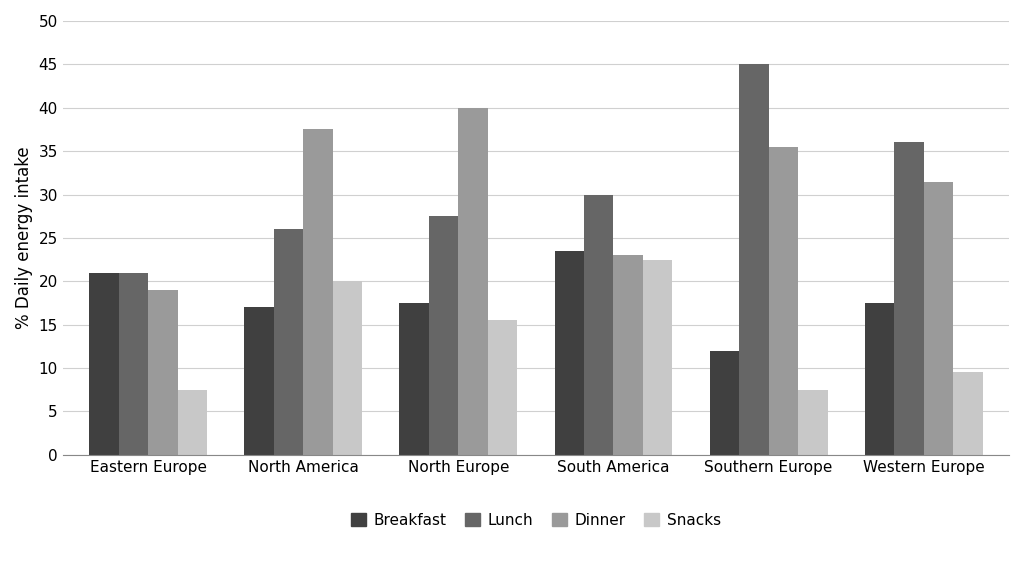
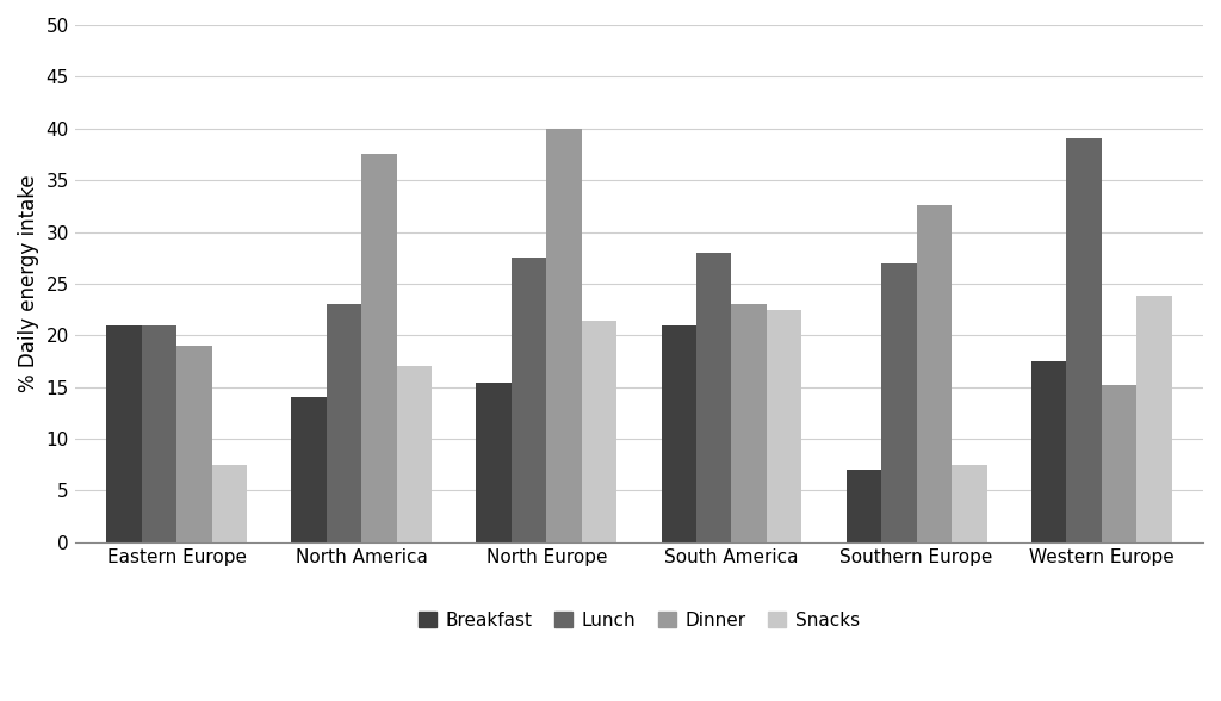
Breakfast/North America: 17.0 -> 14.0
Lunch/North America: 26.0 -> 23.0
Snacks/North America: 20.0 -> 17.0
Breakfast/North Europe: 17.5 -> 15.4
Snacks/North Europe: 15.5 -> 21.4
Breakfast/South America: 23.5 -> 21.0
Lunch/South America: 30.0 -> 28.0
Breakfast/Southern Europe: 12.0 -> 7.0
Lunch/Southern Europe: 45.0 -> 27.0
Dinner/Southern Europe: 35.5 -> 32.6
Lunch/Western Europe: 36.0 -> 39.0
Dinner/Western Europe: 31.5 -> 15.2
Snacks/Western Europe: 9.5 -> 23.8
